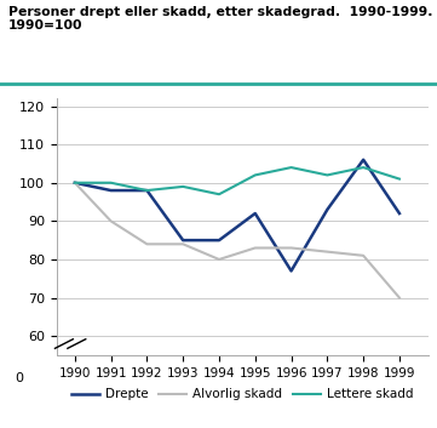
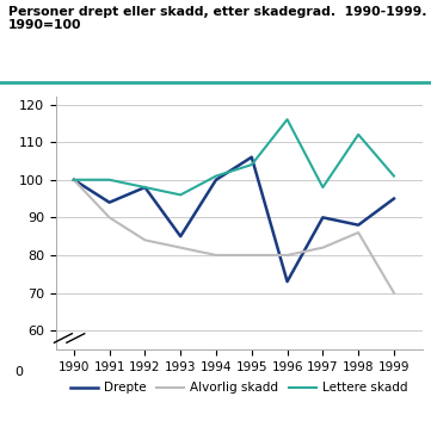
Drepte/1991: 98 -> 94
Alvorlig skadd/1993: 84 -> 82
Lettere skadd/1993: 99 -> 96
Drepte/1994: 85 -> 100
Lettere skadd/1994: 97 -> 101
Drepte/1995: 92 -> 106
Alvorlig skadd/1995: 83 -> 80
Lettere skadd/1995: 102 -> 104
Drepte/1996: 77 -> 73
Alvorlig skadd/1996: 83 -> 80
Lettere skadd/1996: 104 -> 116
Drepte/1997: 93 -> 90
Lettere skadd/1997: 102 -> 98
Drepte/1998: 106 -> 88
Alvorlig skadd/1998: 81 -> 86
Lettere skadd/1998: 104 -> 112
Drepte/1999: 92 -> 95
